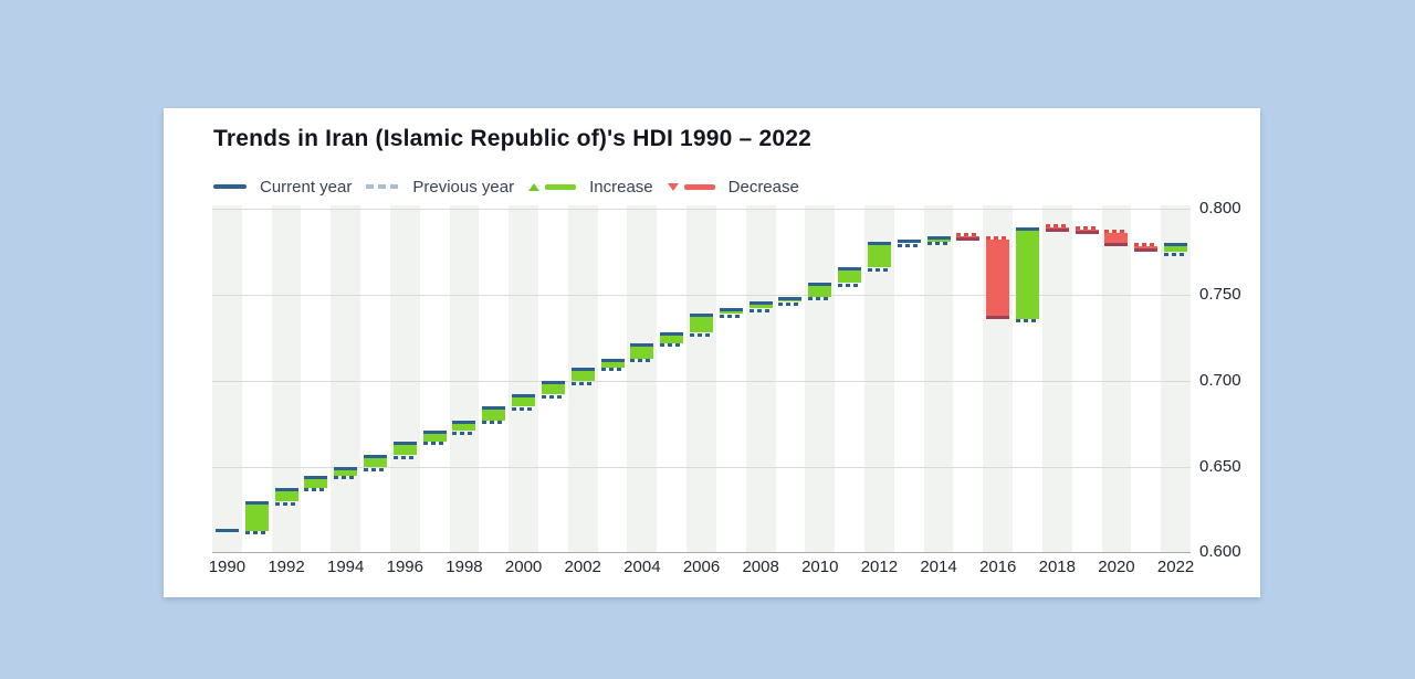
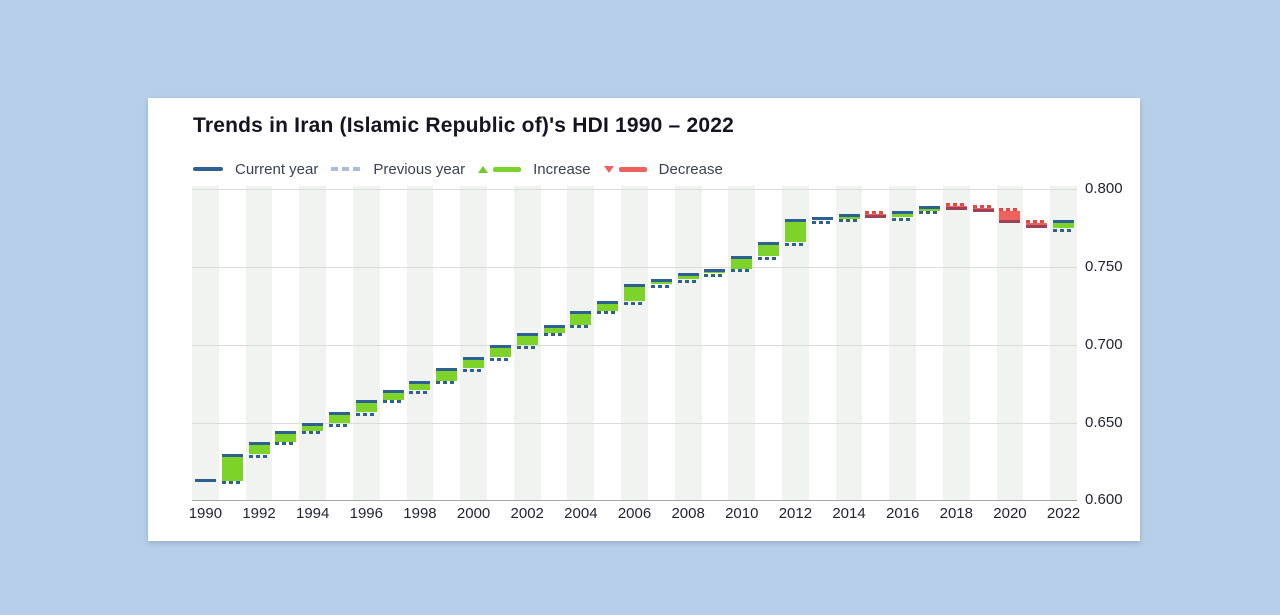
2016: 0.736 -> 0.786
